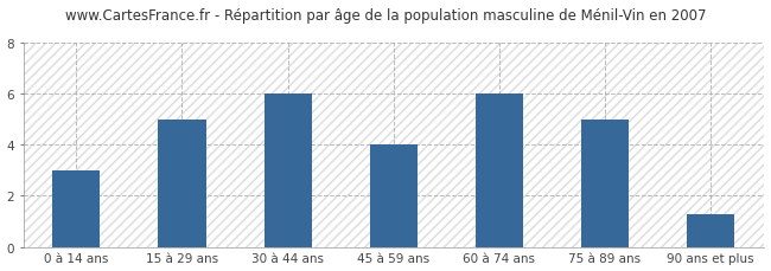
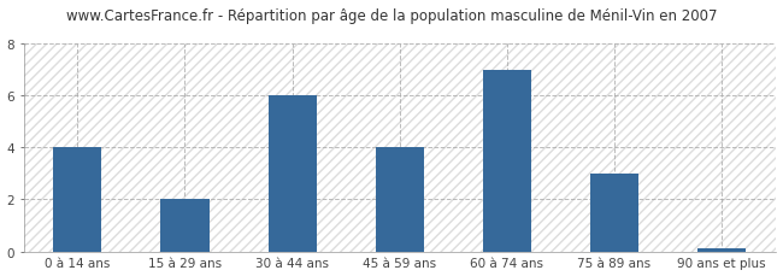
0 à 14 ans: 3.0 -> 4.0
15 à 29 ans: 5.0 -> 2.0
60 à 74 ans: 6.0 -> 7.0
75 à 89 ans: 5.0 -> 3.0
90 ans et plus: 1.3 -> 0.1
